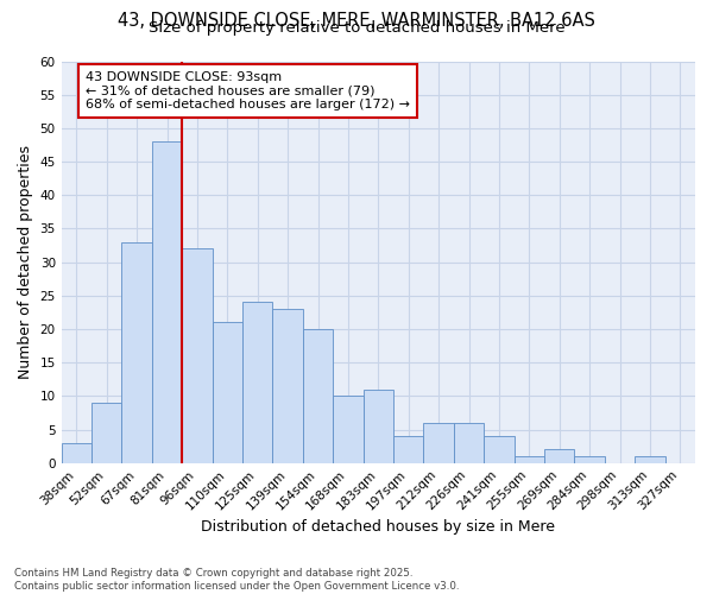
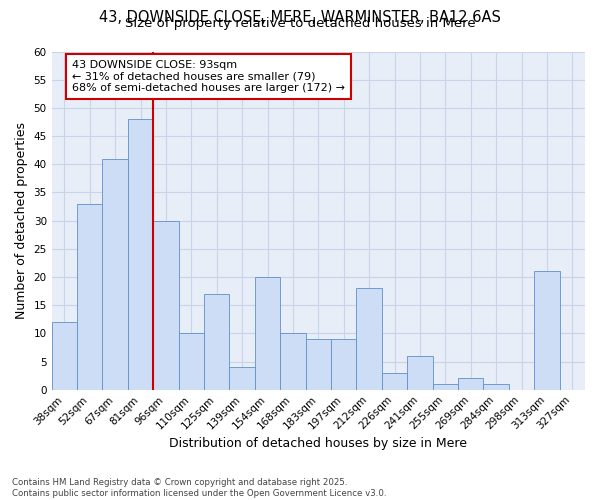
38sqm: 3 -> 12
52sqm: 9 -> 33
67sqm: 33 -> 41
96sqm: 32 -> 30
110sqm: 21 -> 10
125sqm: 24 -> 17
139sqm: 23 -> 4
183sqm: 11 -> 9
197sqm: 4 -> 9
212sqm: 6 -> 18
226sqm: 6 -> 3
241sqm: 4 -> 6
313sqm: 1 -> 21
